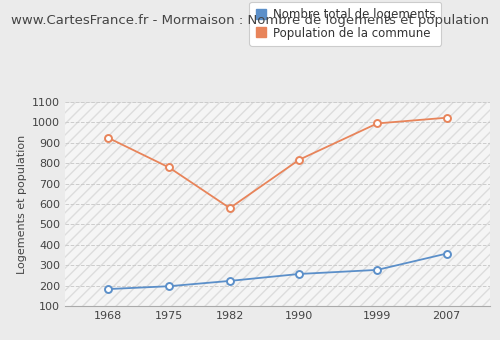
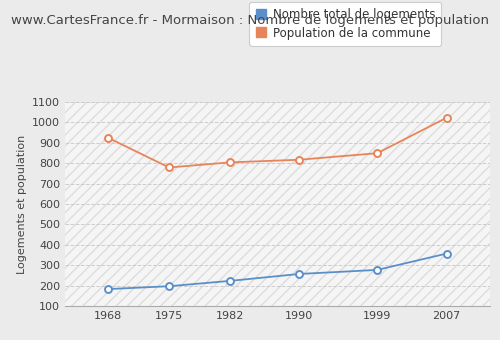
Population de la commune/1982: 580 -> 804
Population de la commune/1999: 995 -> 849
